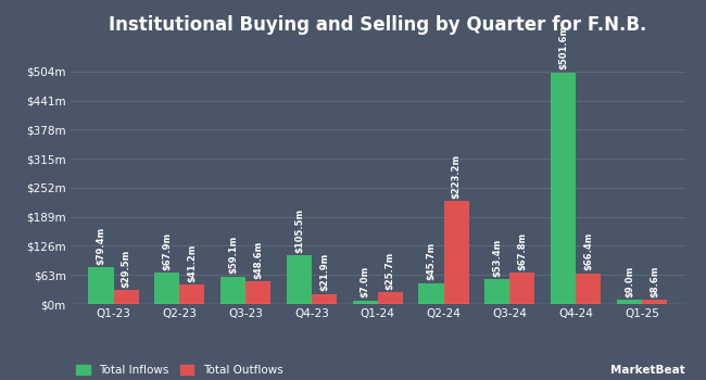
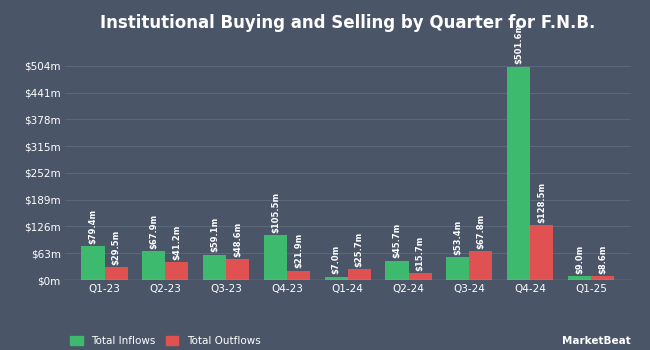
Total Outflows/Q2-24: $223.2m -> $15.7m
Total Outflows/Q4-24: $66.4m -> $128.5m
